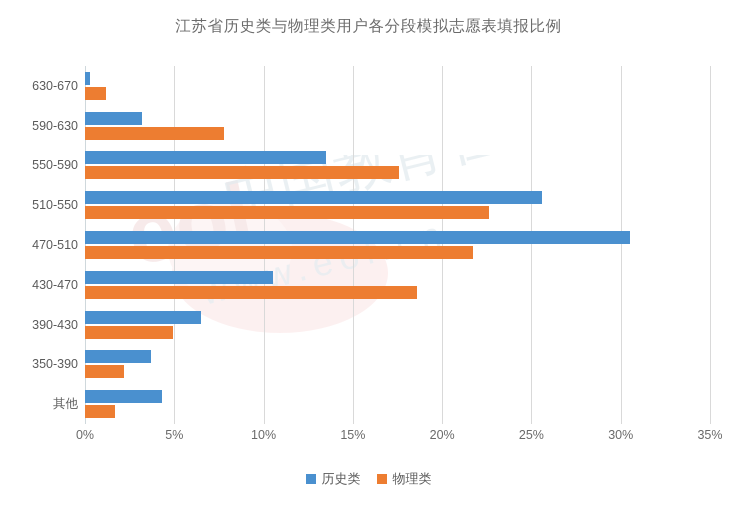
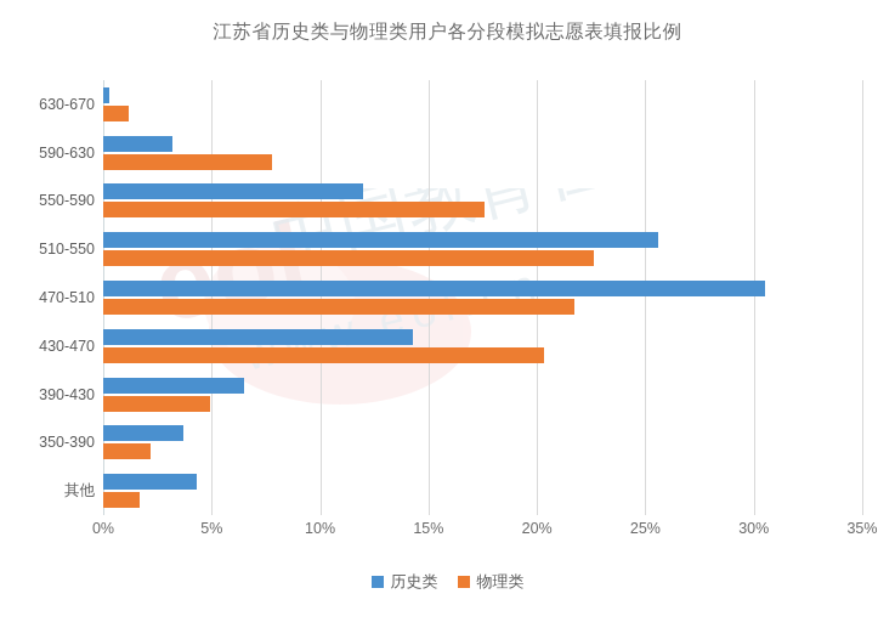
历史类/550-590: 13.5% -> 12.0%
历史类/430-470: 10.5% -> 14.3%
物理类/430-470: 18.6% -> 20.3%
